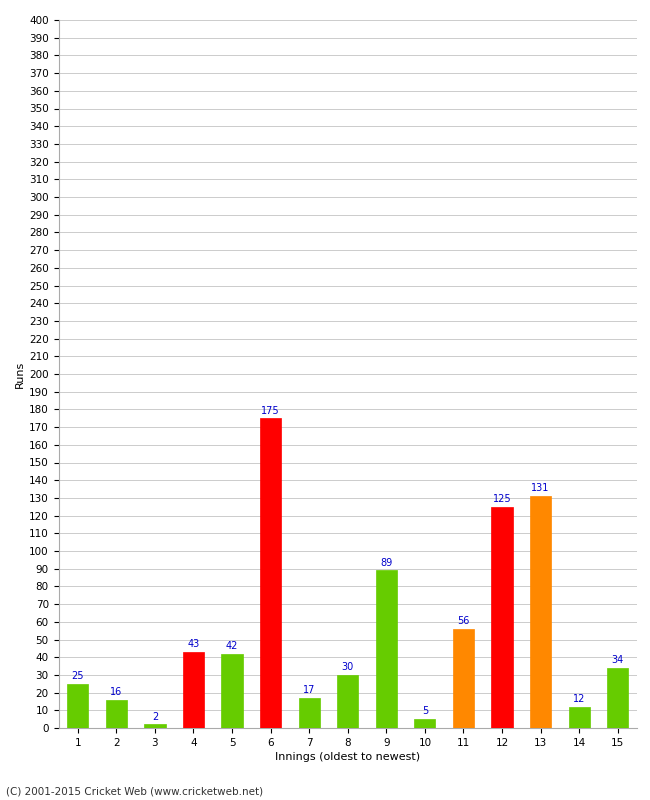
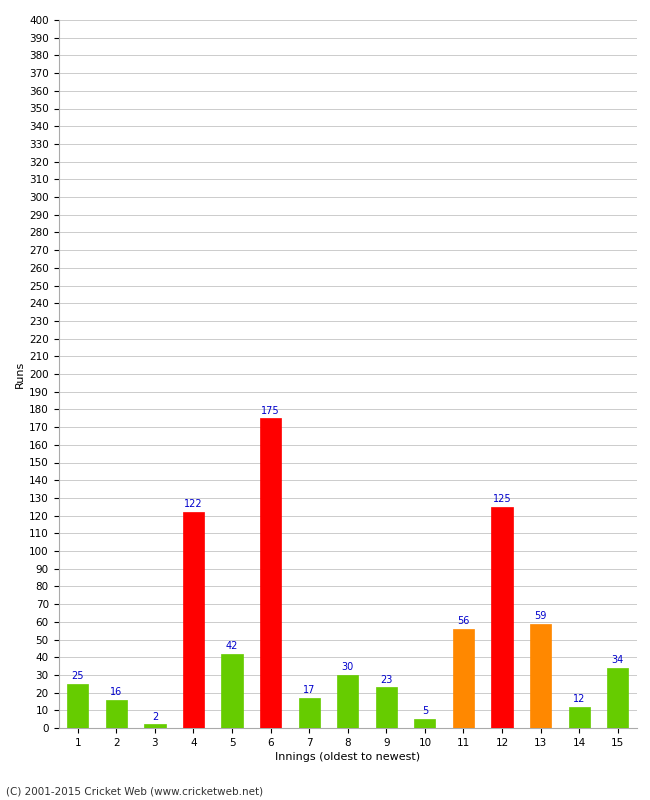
4: 43 -> 122
9: 89 -> 23
13: 131 -> 59
